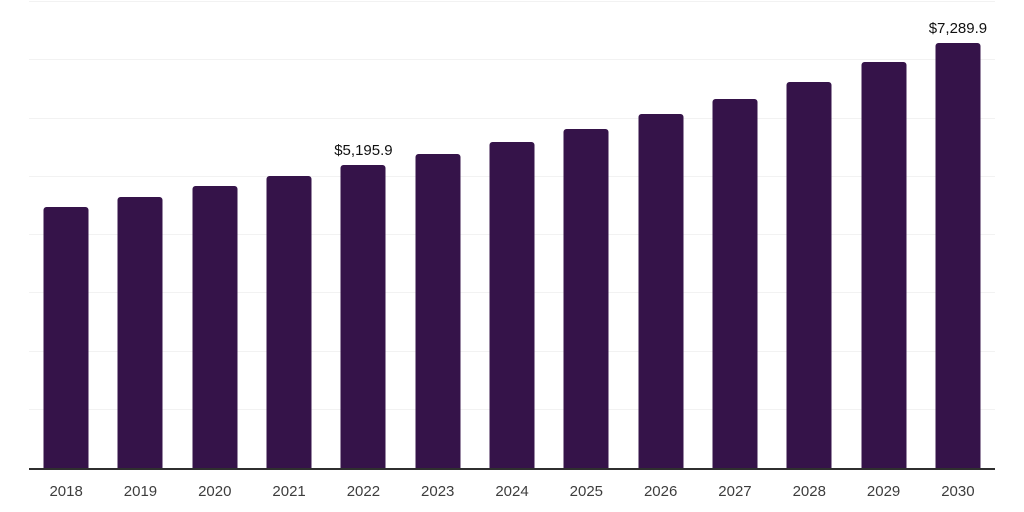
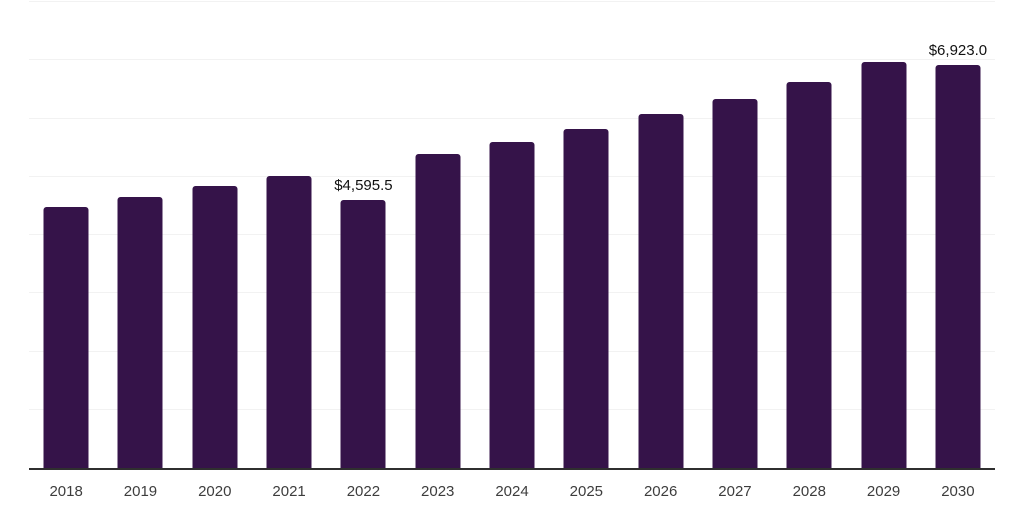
2022: $5,195.9 -> $4,595.5
2030: $7,289.9 -> $6,923.0
